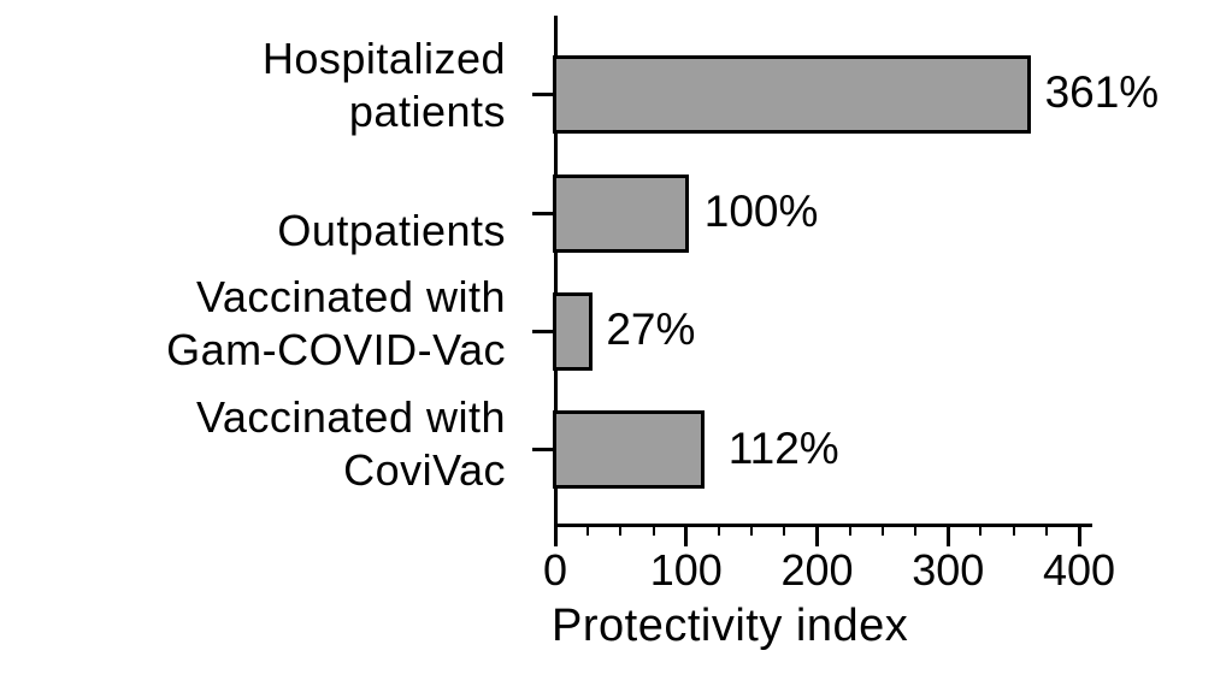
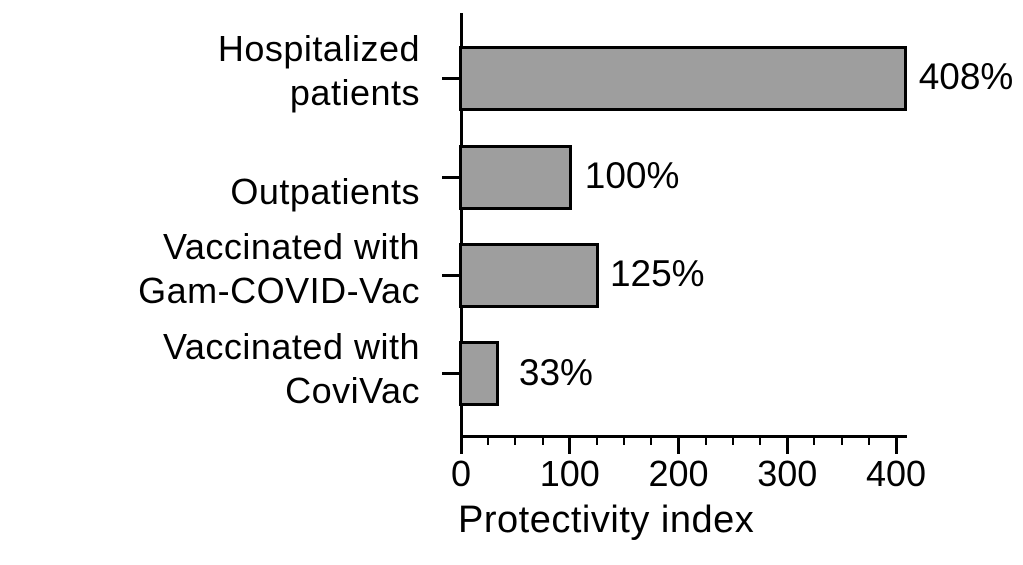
Hospitalized patients: 361% -> 408%
Vaccinated with Gam-COVID-Vac: 27% -> 125%
Vaccinated with CoviVac: 112% -> 33%
